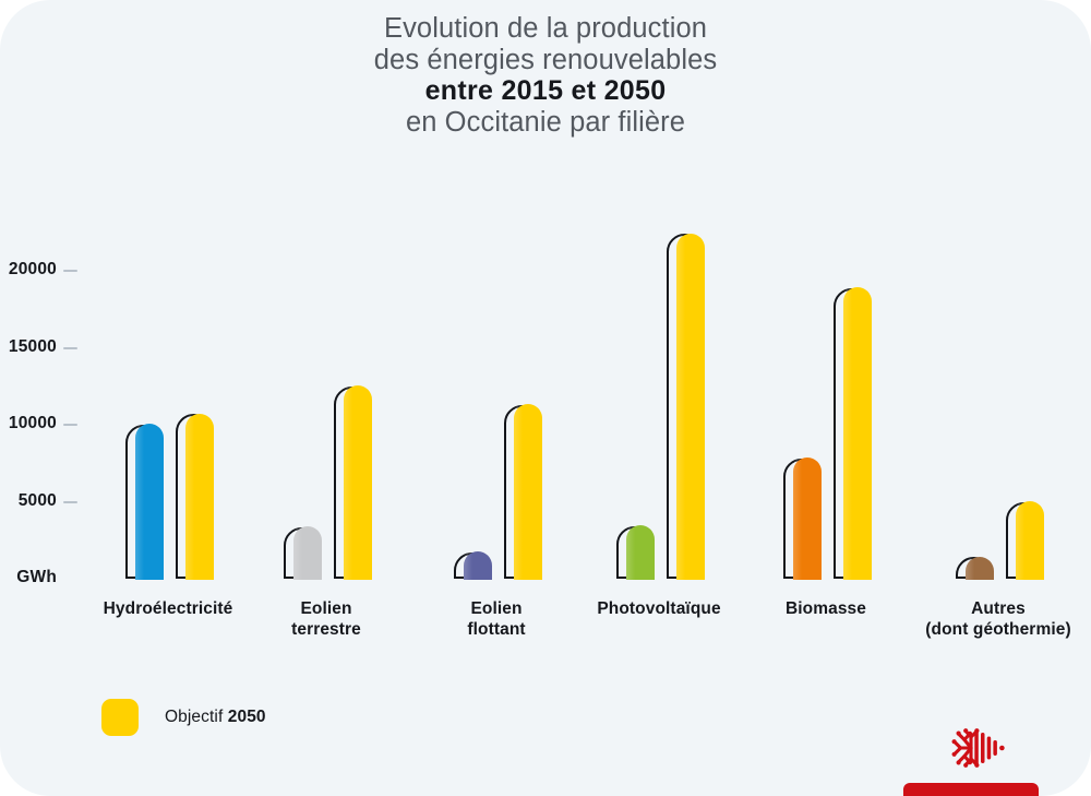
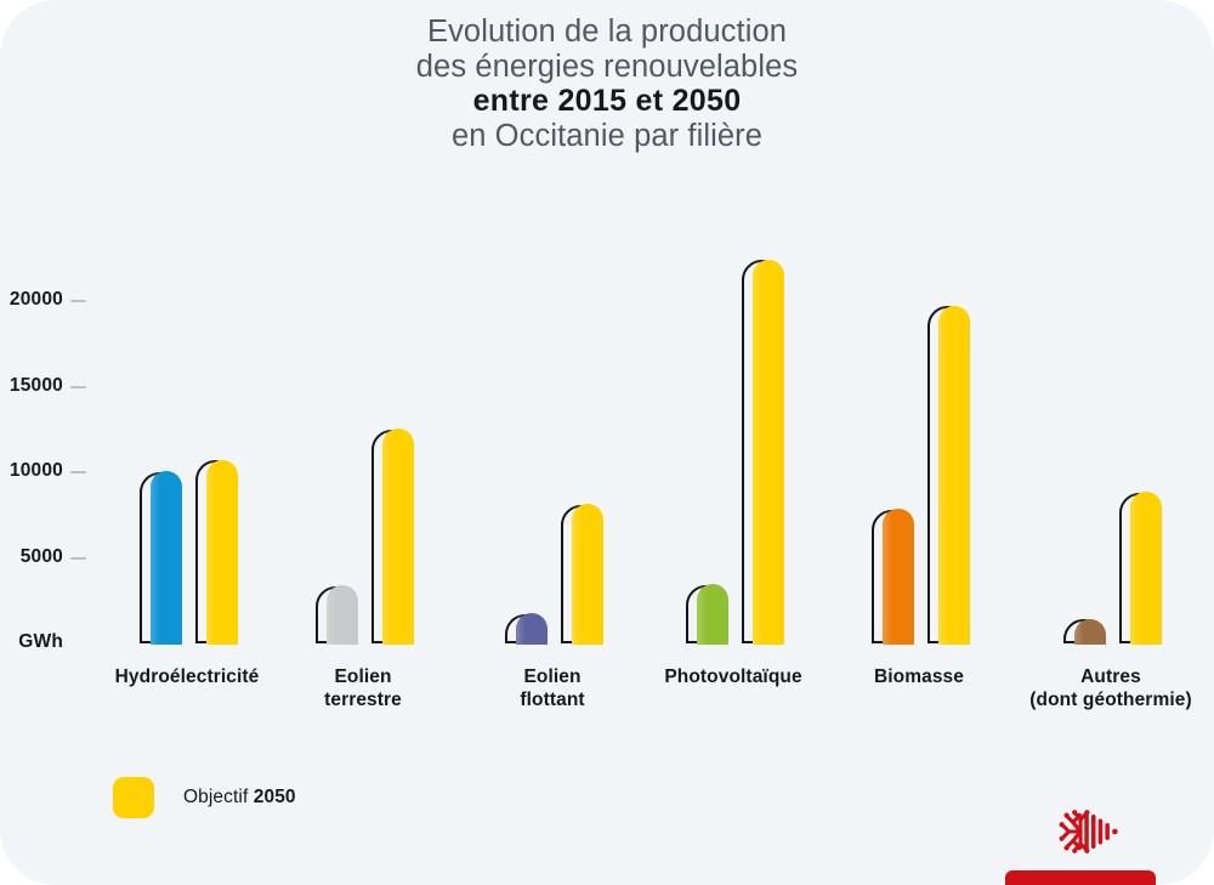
Objectif 2050/Eolien flottant: 11300 -> 8100
Objectif 2050/Biomasse: 18900 -> 19700
Objectif 2050/Autres (dont géothermie): 5000 -> 8800
